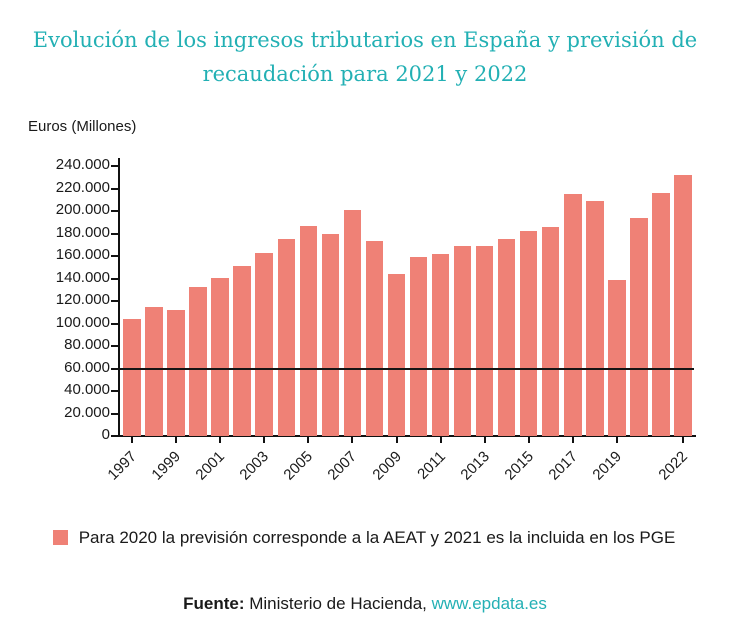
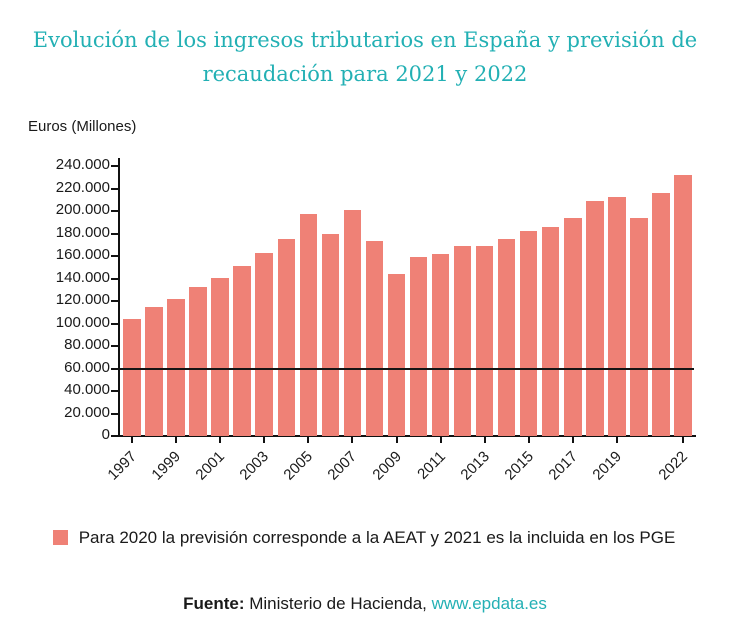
1999: 112000 -> 122000
2005: 187000 -> 197000
2017: 215000 -> 194000
2019: 139000 -> 213000
